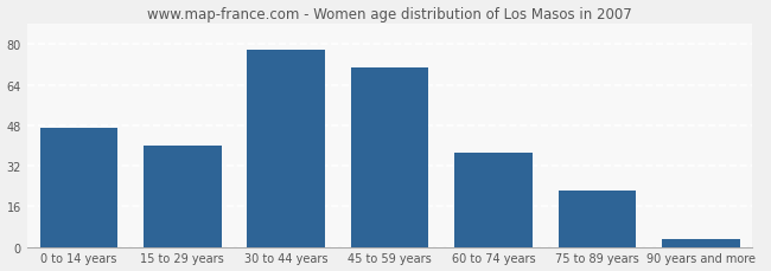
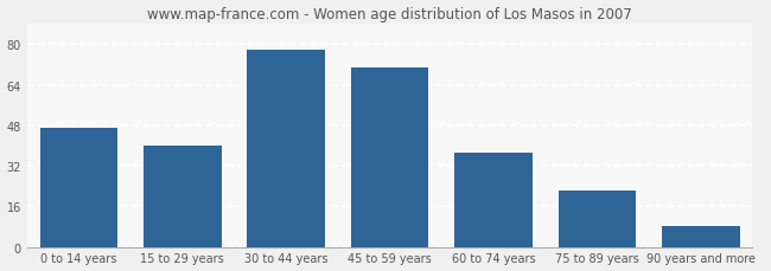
90 years and more: 3 -> 8
